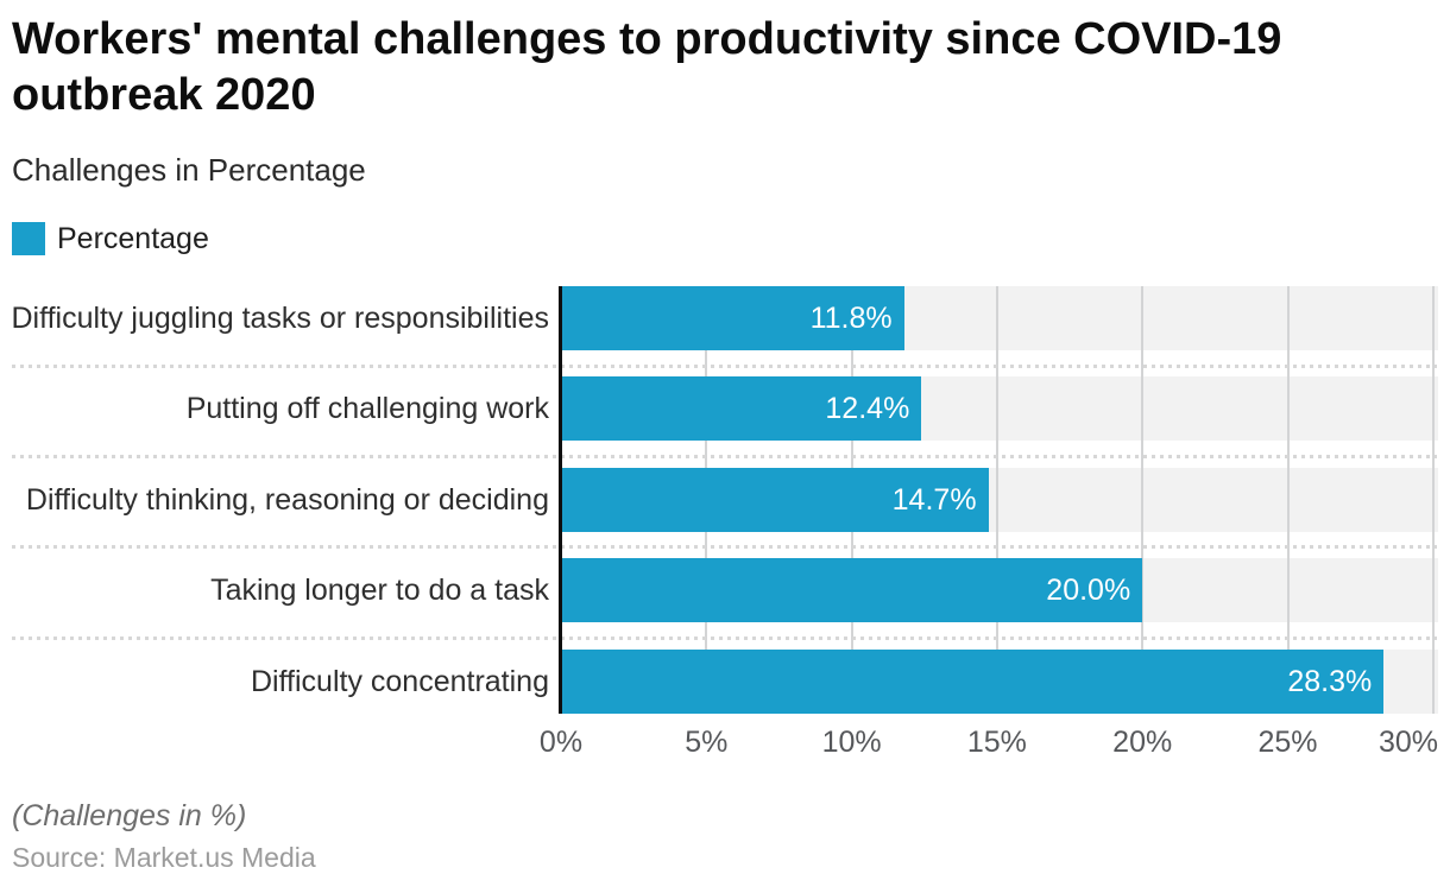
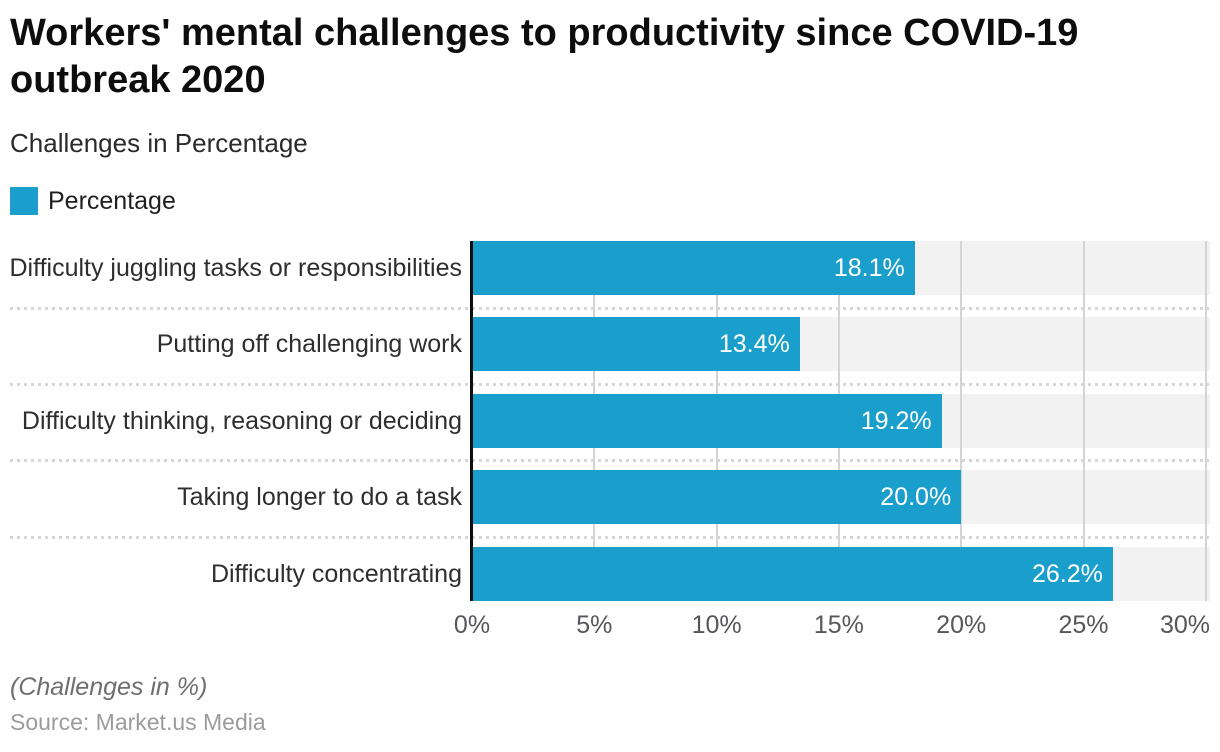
Difficulty juggling tasks or responsibilities: 11.8% -> 18.1%
Putting off challenging work: 12.4% -> 13.4%
Difficulty thinking, reasoning or deciding: 14.7% -> 19.2%
Difficulty concentrating: 28.3% -> 26.2%
